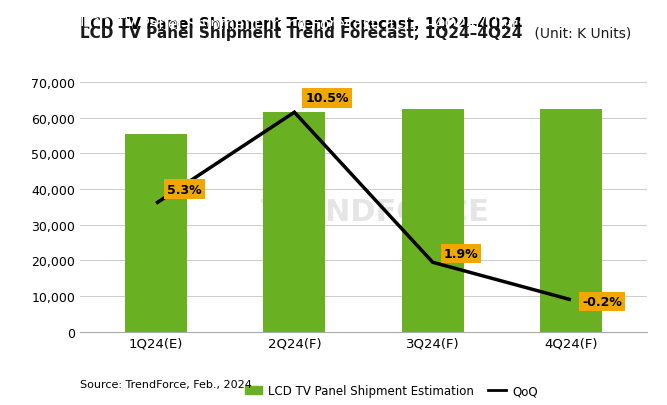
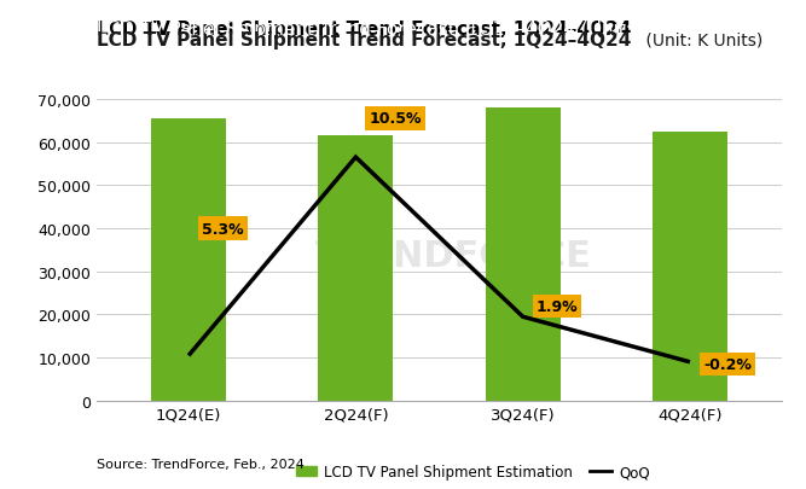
LCD TV Panel Shipment Estimation/1Q24(E): 55,500 -> 65,500
QoQ/1Q24(E): 36,000 -> 10,500
QoQ/2Q24(F): 61,500 -> 56,500
LCD TV Panel Shipment Estimation/3Q24(F): 62,500 -> 68,000
